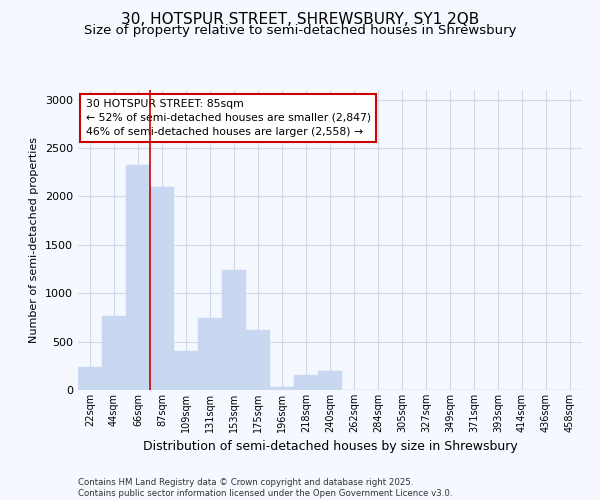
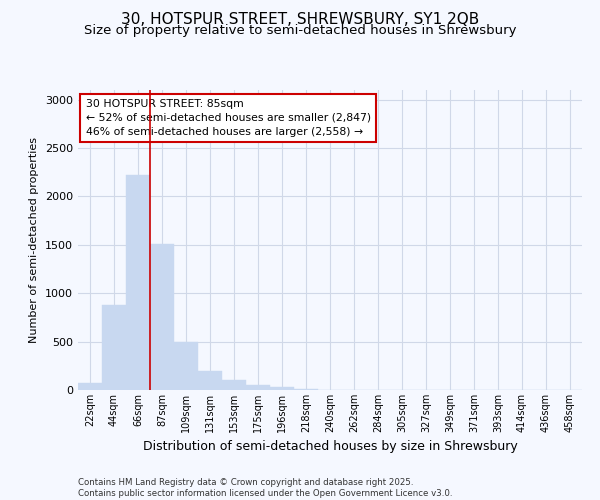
22sqm: 240 -> 80
44sqm: 760 -> 880
66sqm: 2320 -> 2220
87sqm: 2100 -> 1510
109sqm: 400 -> 500
131sqm: 740 -> 200
153sqm: 1240 -> 100
175sqm: 620 -> 50
218sqm: 160 -> 10
240sqm: 200 -> 0
